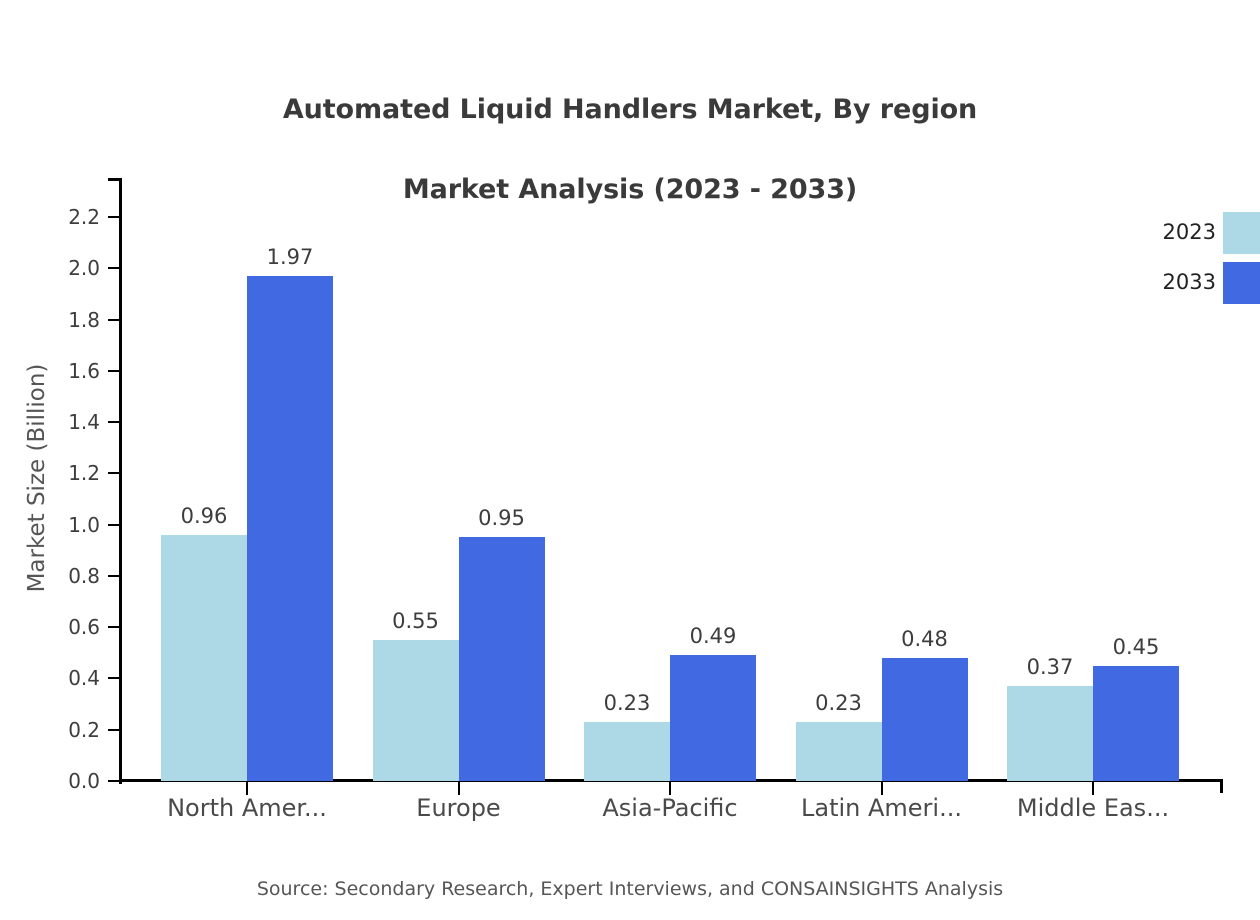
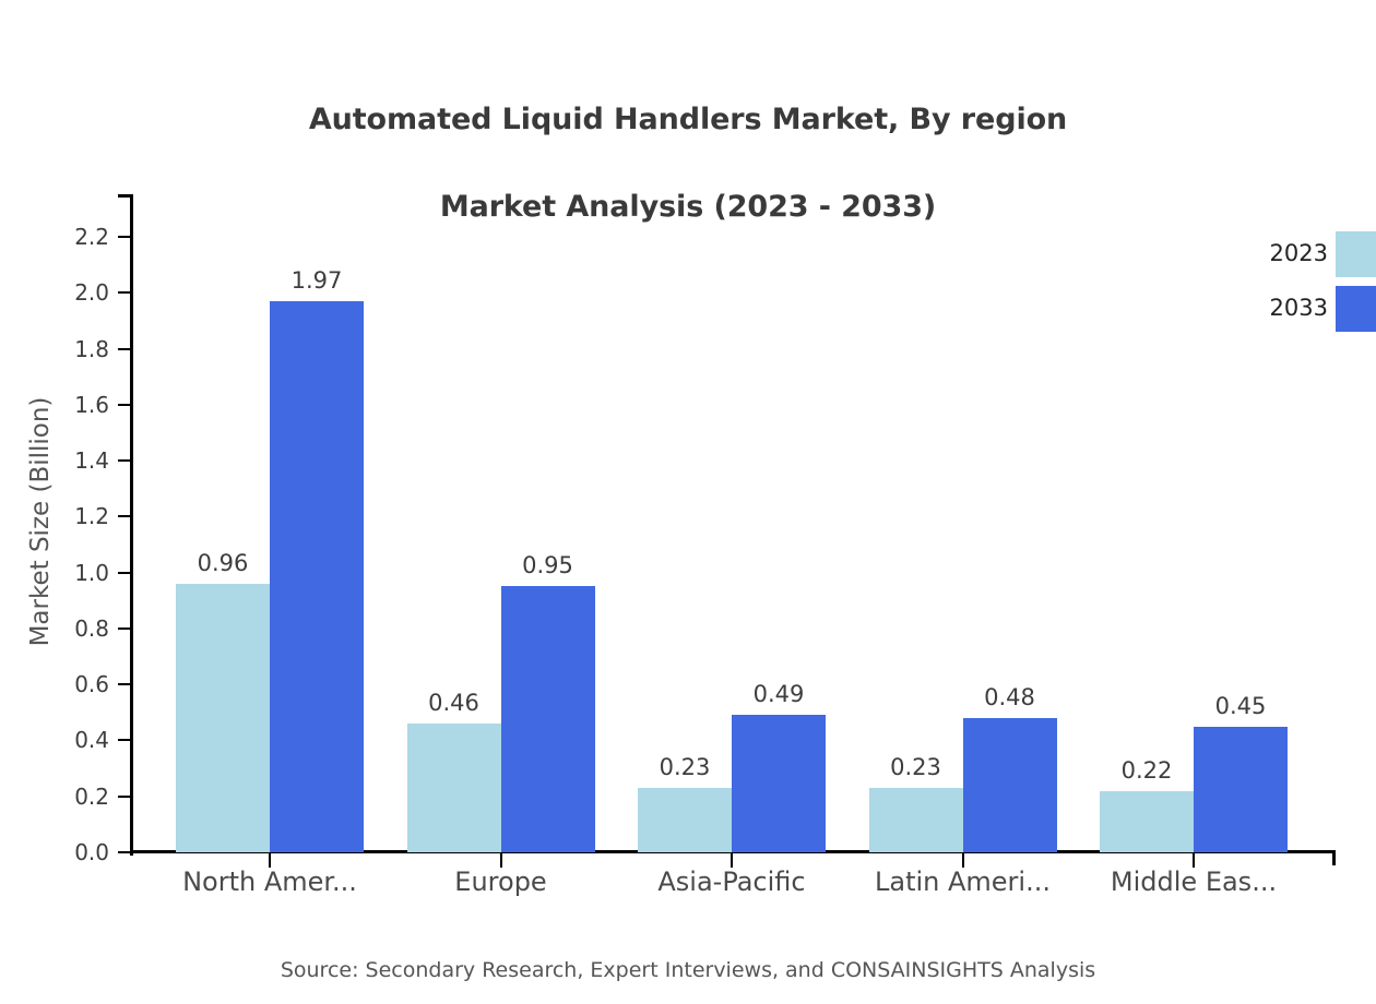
2023/Europe: 0.55 -> 0.46
2023/Middle Eas...: 0.37 -> 0.22
